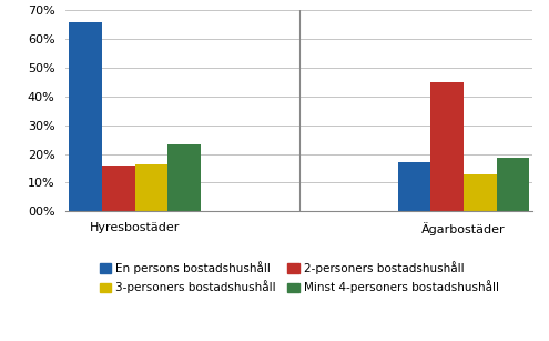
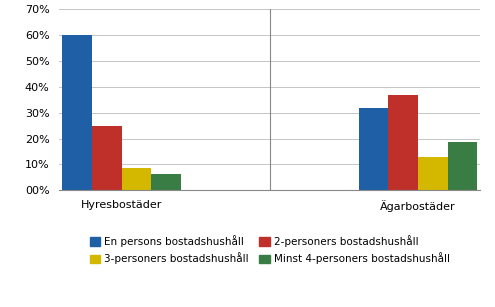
En persons bostadshushåll/Hyresbostäder: 66% -> 60%
2-personers bostadshushåll/Hyresbostäder: 16% -> 25%
3-personers bostadshushåll/Hyresbostäder: 16.5% -> 8.5%
Minst 4-personers bostadshushåll/Hyresbostäder: 23.5% -> 6.2%
En persons bostadshushåll/Ägarbostäder: 17% -> 32%
2-personers bostadshushåll/Ägarbostäder: 45% -> 37%
